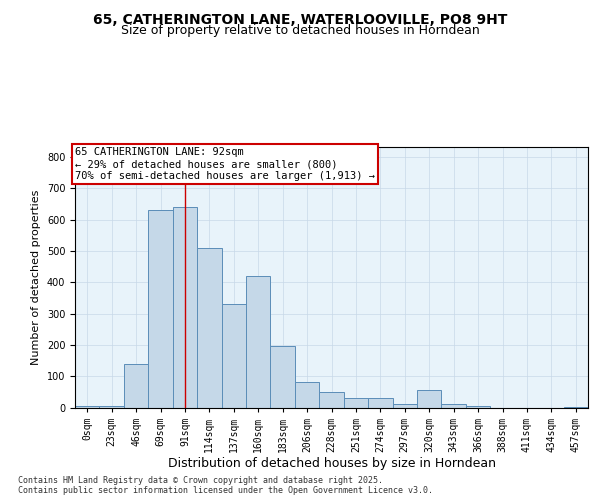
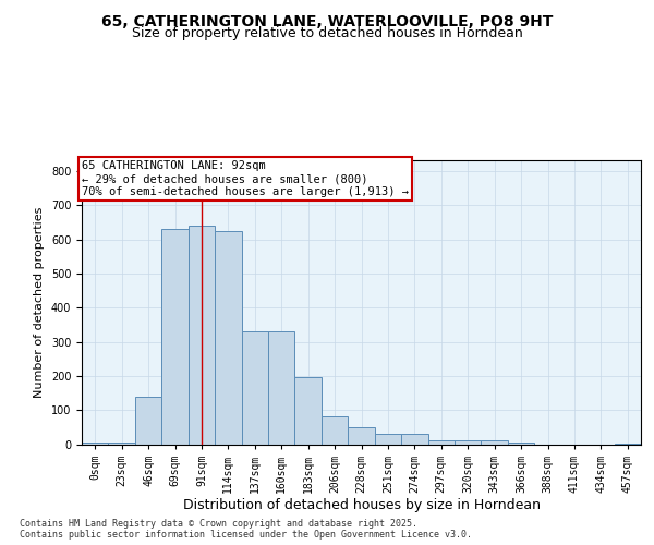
114sqm: 510 -> 625
160sqm: 420 -> 330
320sqm: 55 -> 10
